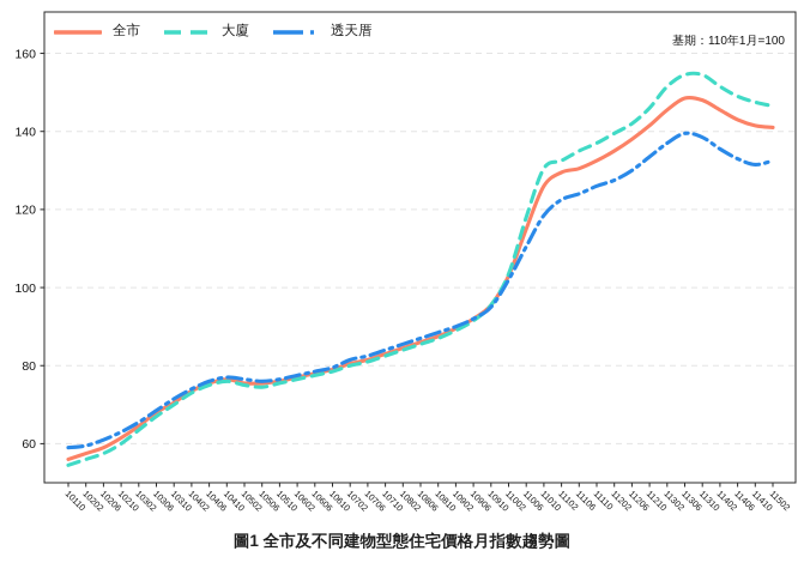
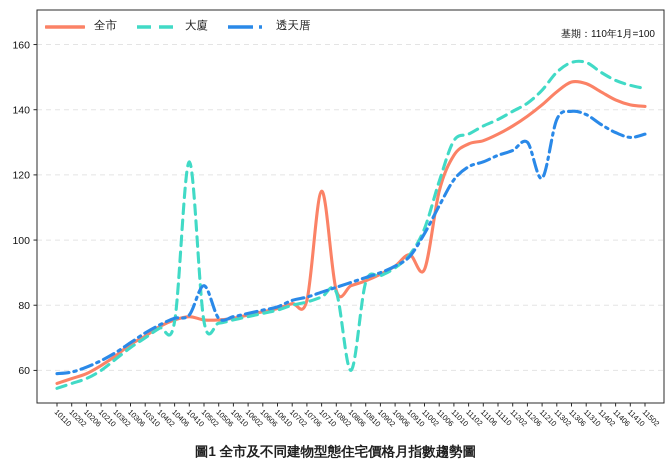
大廈/10410: 76 -> 124
透天厝/10502: 76 -> 86
全市/10710: 83 -> 115
大廈/10806: 86 -> 60
全市/11002: 103 -> 91
透天厝/11210: 134 -> 119
